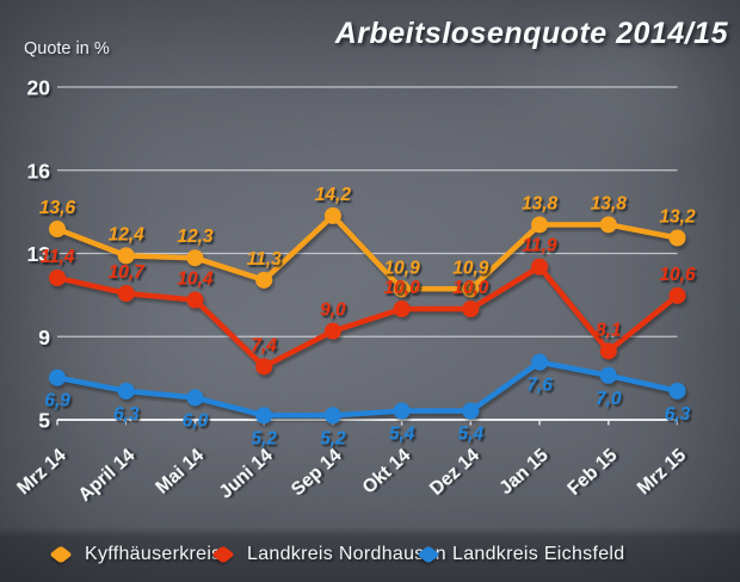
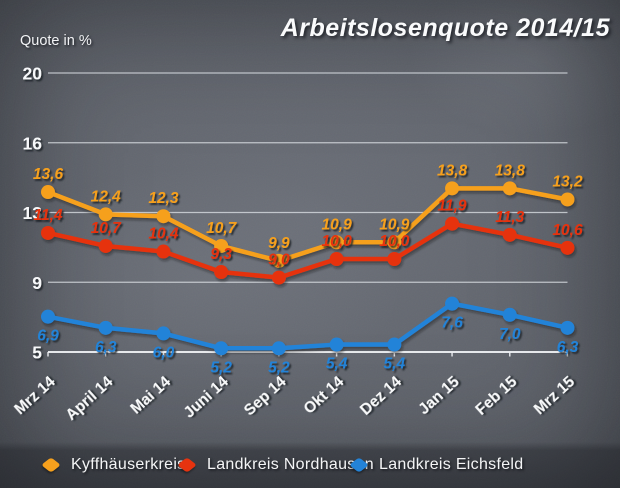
Kyffhäuserkreis/Juni 14: 11,3 -> 10,7
Landkreis Nordhausen/Juni 14: 7,4 -> 9,3
Kyffhäuserkreis/Sep 14: 14,2 -> 9,9
Landkreis Nordhausen/Feb 15: 8,1 -> 11,3
